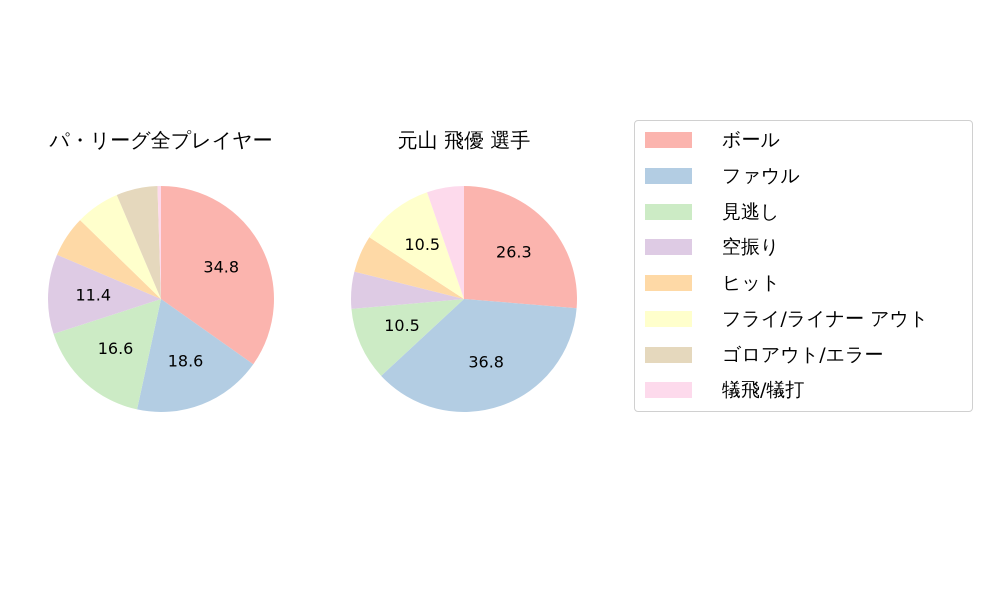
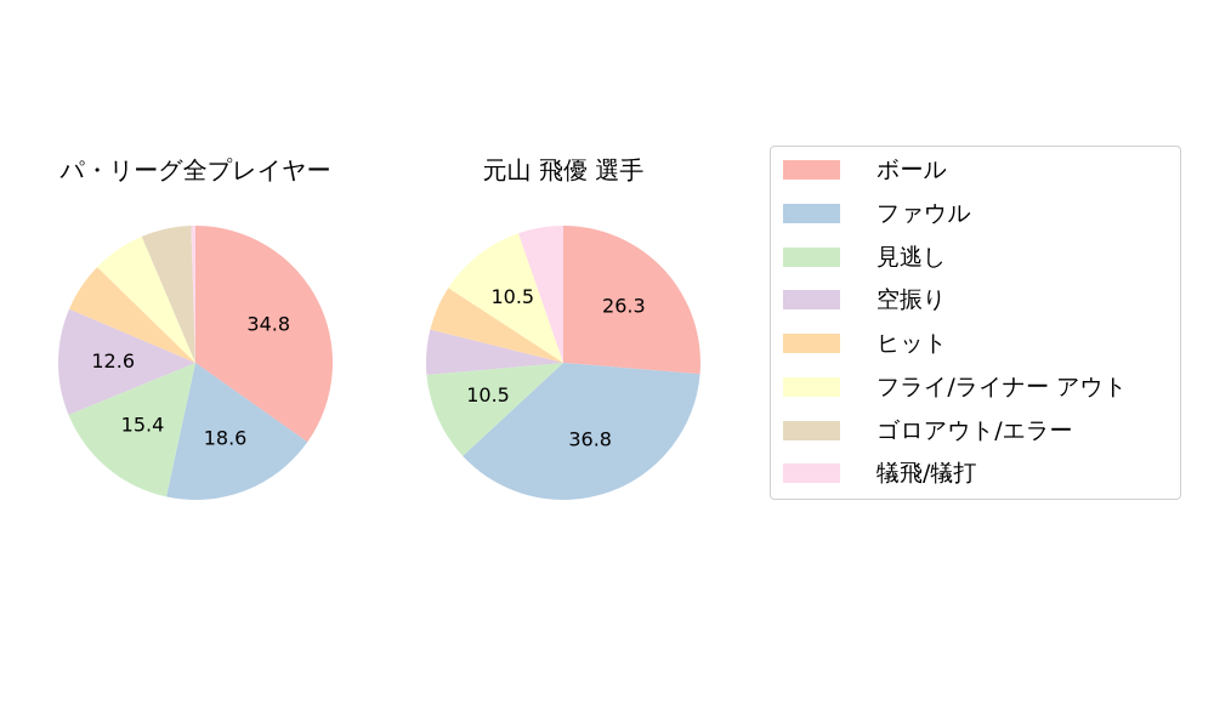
パ・リーグ全プレイヤー/見逃し: 16.6 -> 15.4
パ・リーグ全プレイヤー/空振り: 11.4 -> 12.6
